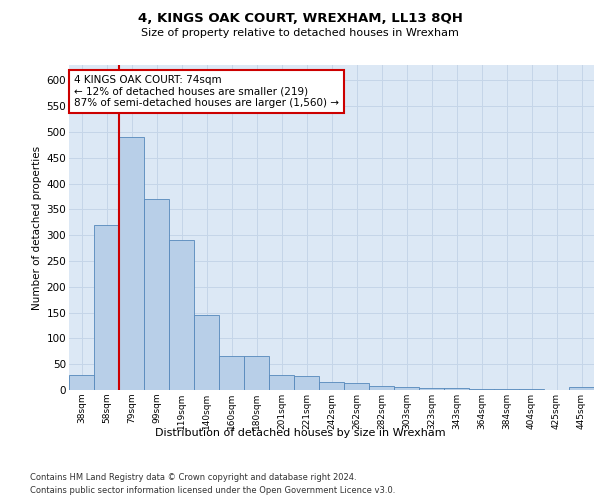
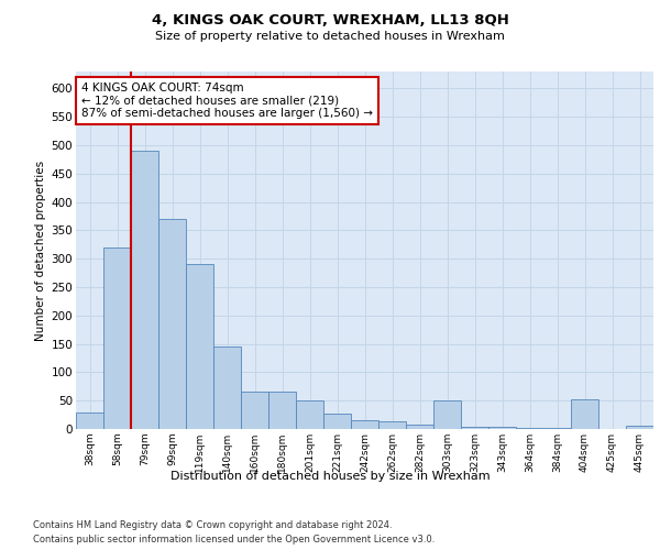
201sqm: 30 -> 50
303sqm: 5 -> 50
404sqm: 1 -> 52
